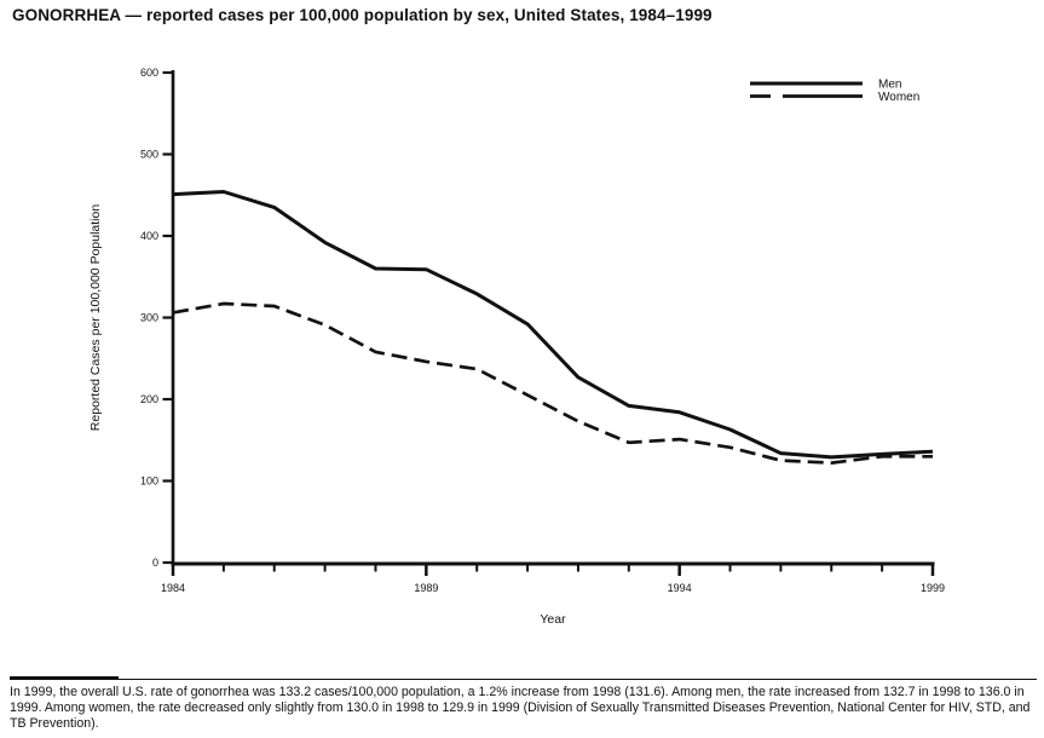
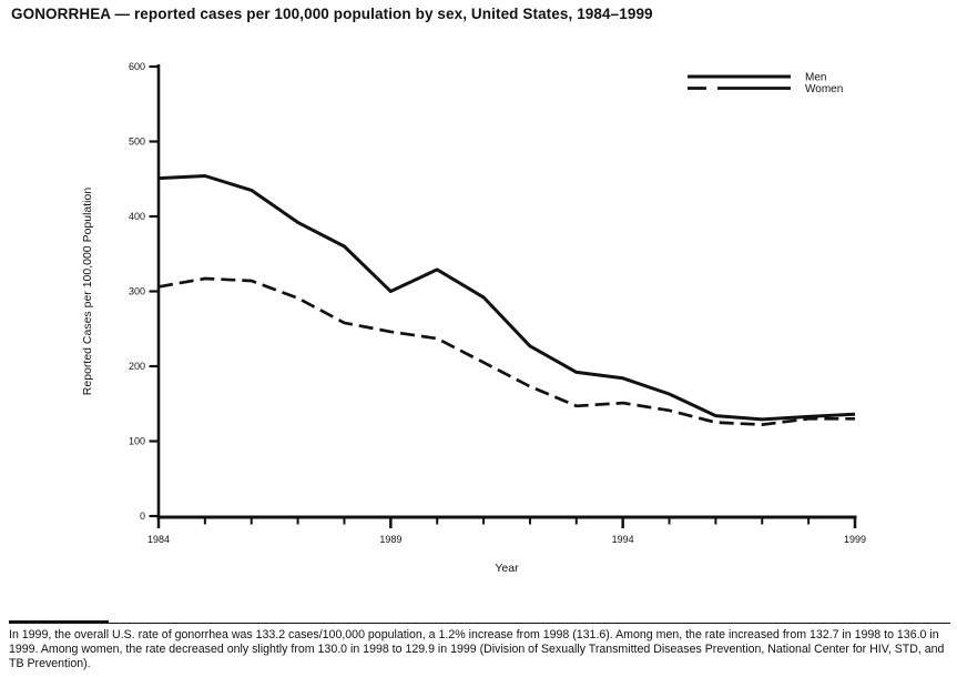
Men/1989: 360 -> 300
